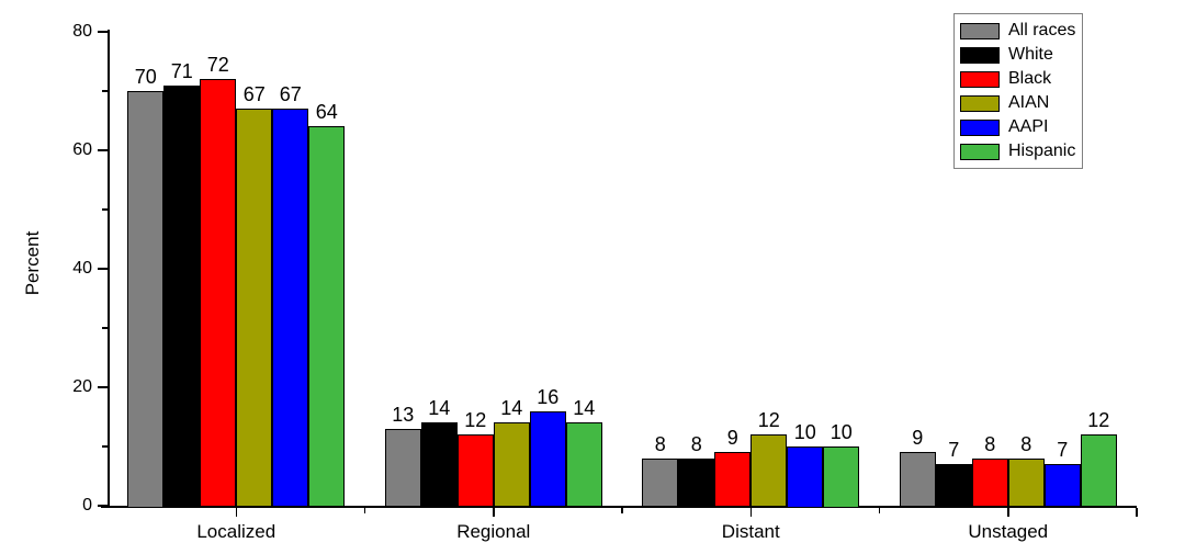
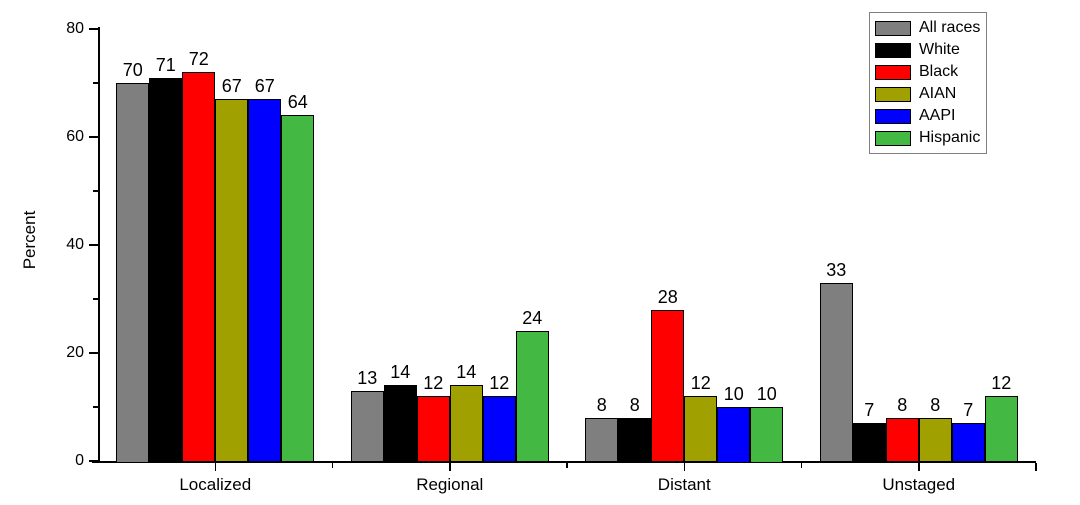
AAPI/Regional: 16 -> 12
Hispanic/Regional: 14 -> 24
Black/Distant: 9 -> 28
All races/Unstaged: 9 -> 33
